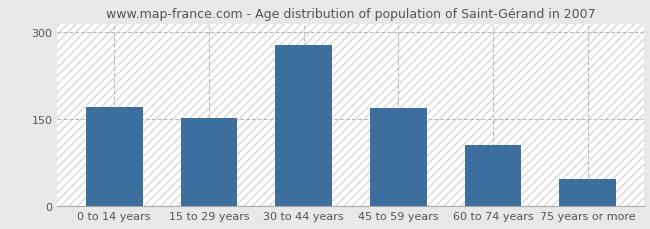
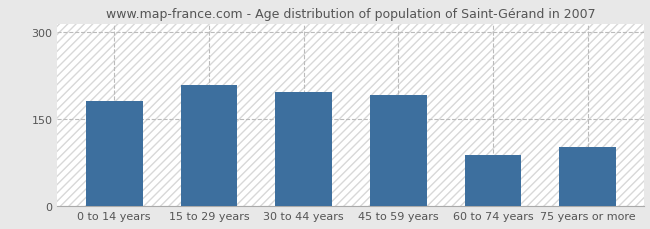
0 to 14 years: 172 -> 182
15 to 29 years: 153 -> 210
30 to 44 years: 278 -> 198
45 to 59 years: 170 -> 192
60 to 74 years: 105 -> 88
75 years or more: 47 -> 102
